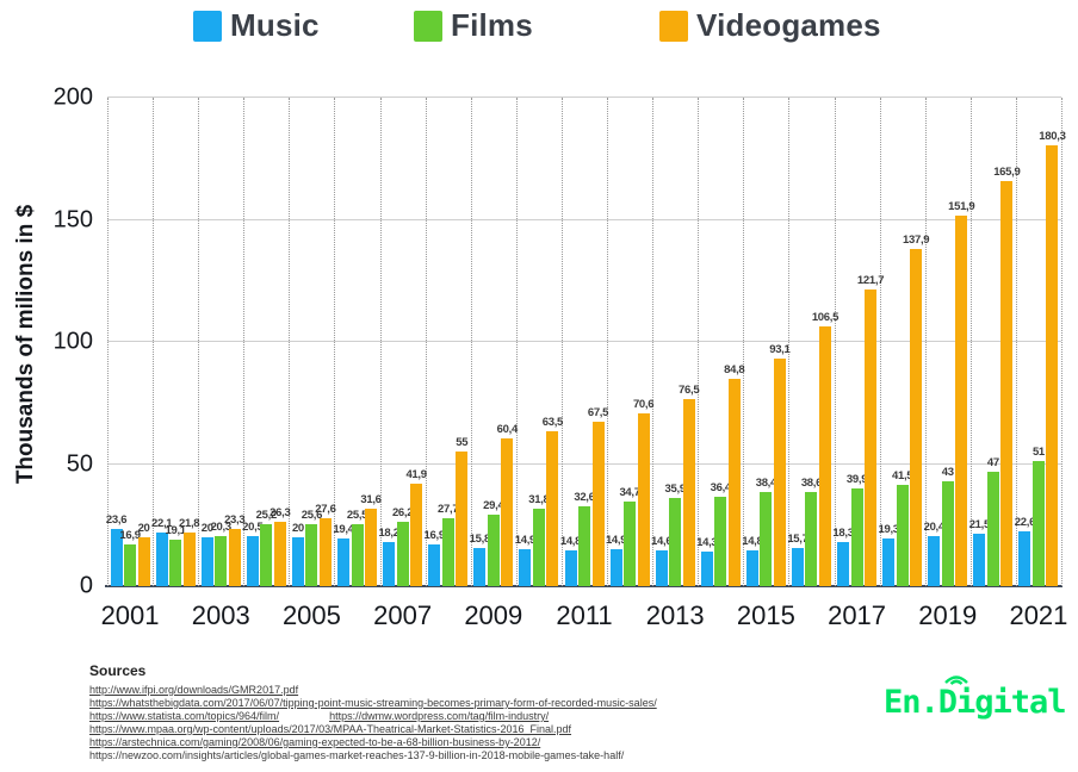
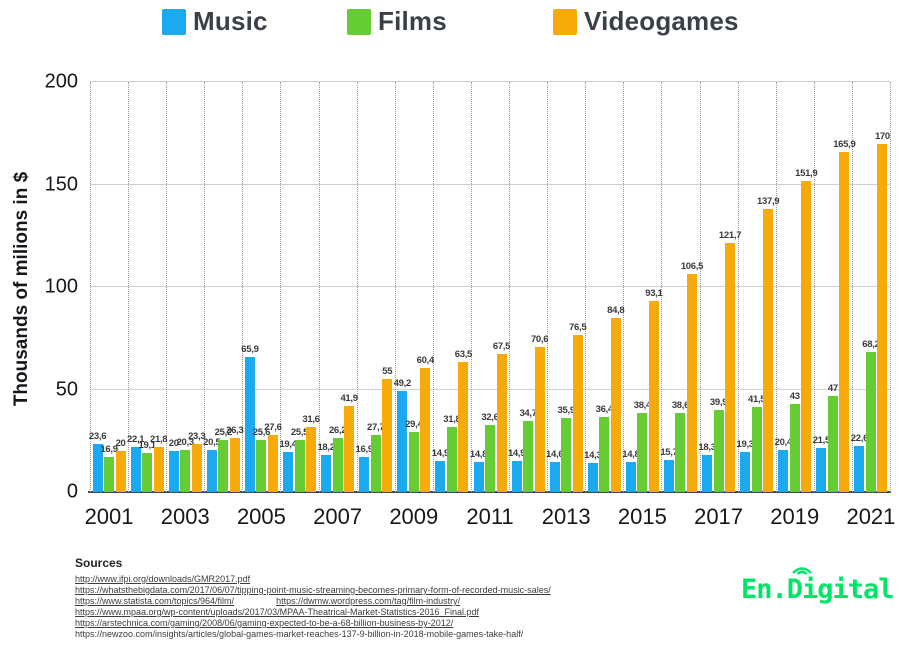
Music/2005: 20 -> 65,9
Music/2009: 15,8 -> 49,2
Films/2021: 51 -> 68,2
Videogames/2021: 180,3 -> 170
